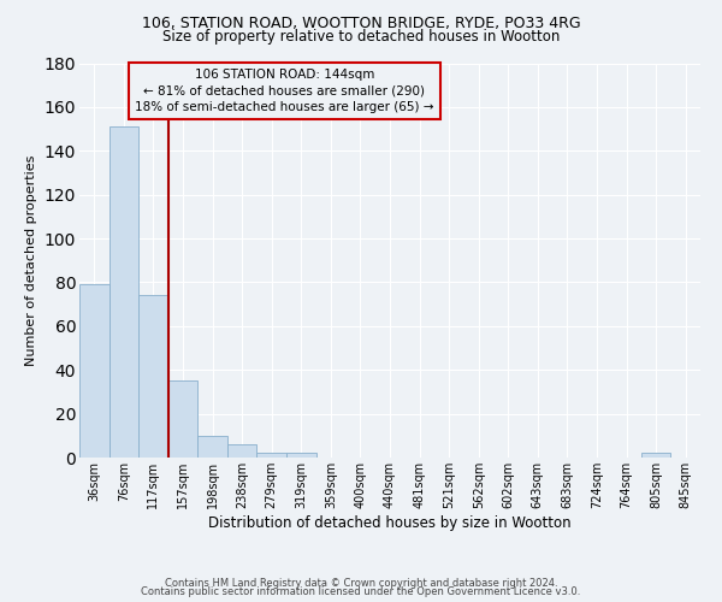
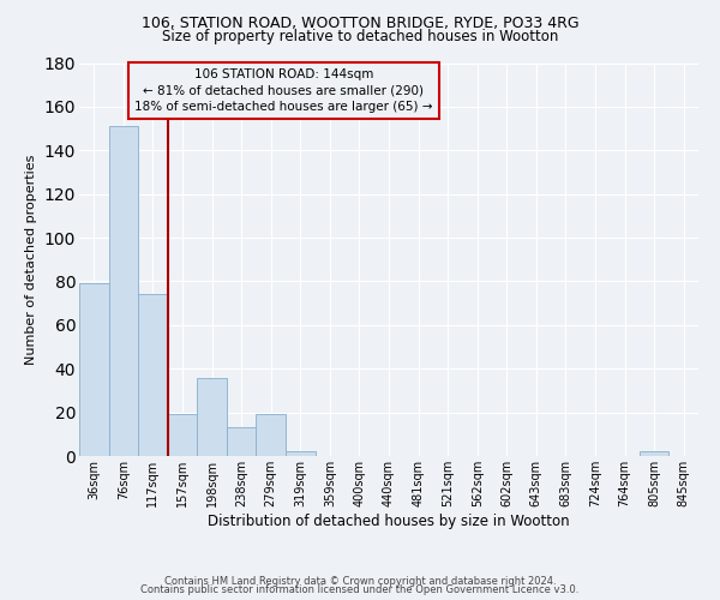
157sqm: 35 -> 19
198sqm: 10 -> 36
238sqm: 6 -> 13
279sqm: 2 -> 19
